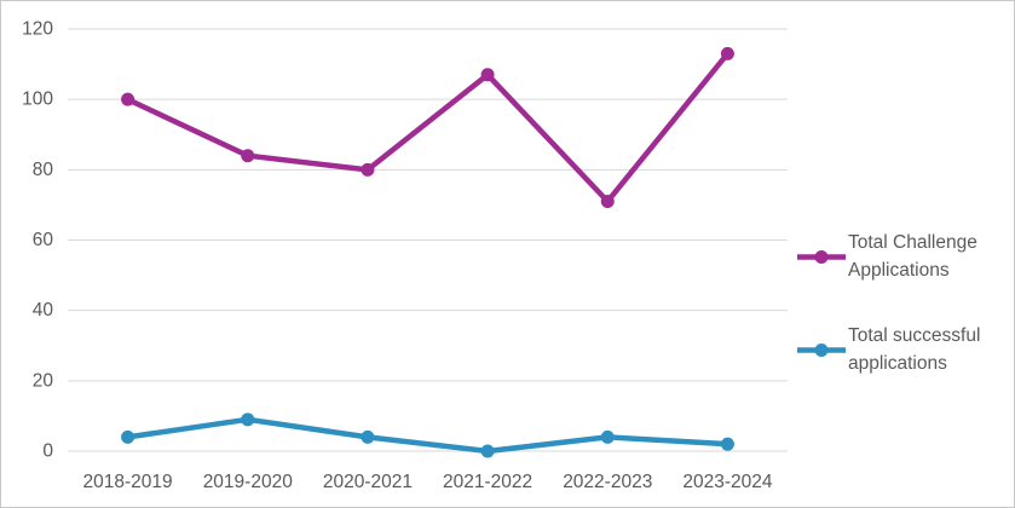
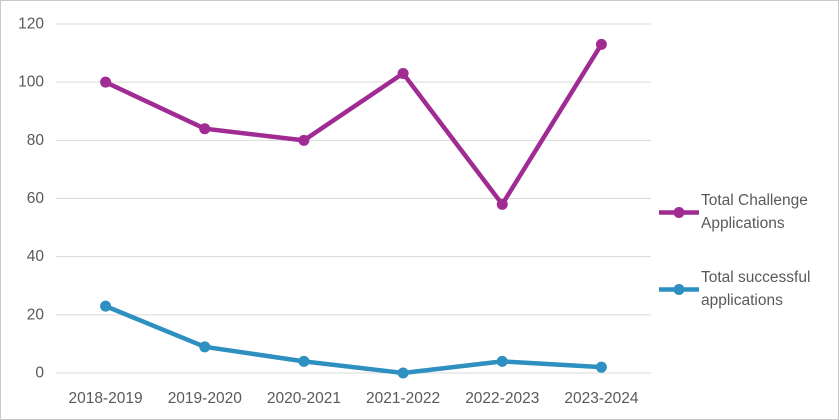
Total successful applications/2018-2019: 4 -> 23
Total Challenge Applications/2021-2022: 107 -> 103
Total Challenge Applications/2022-2023: 71 -> 58
